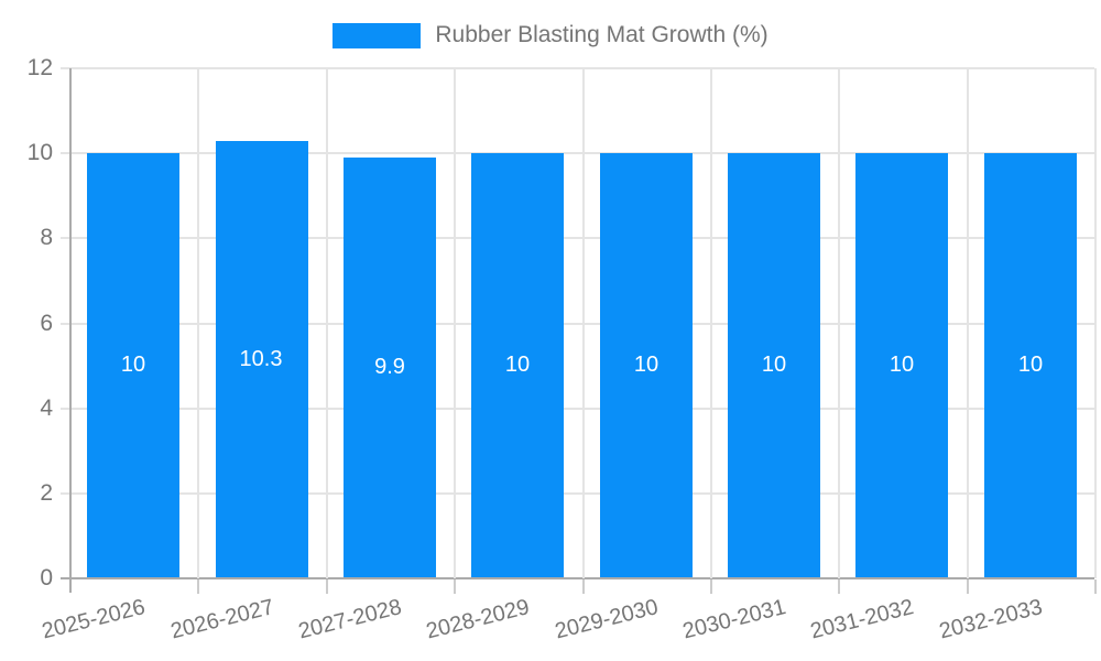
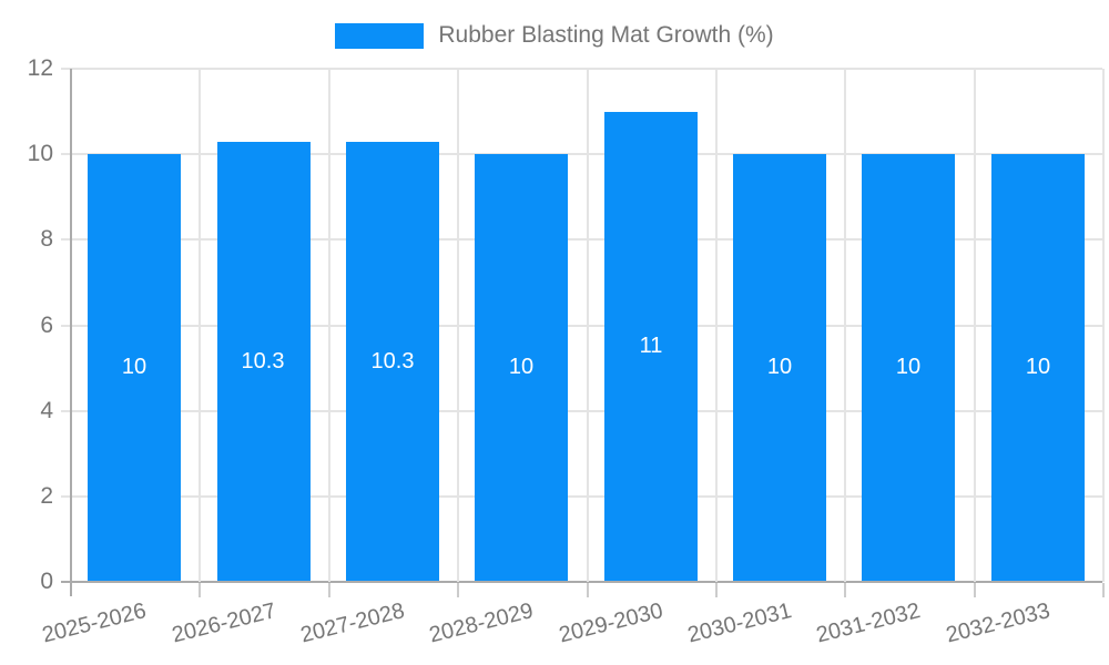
2027-2028: 9.9 -> 10.3
2029-2030: 10 -> 11
